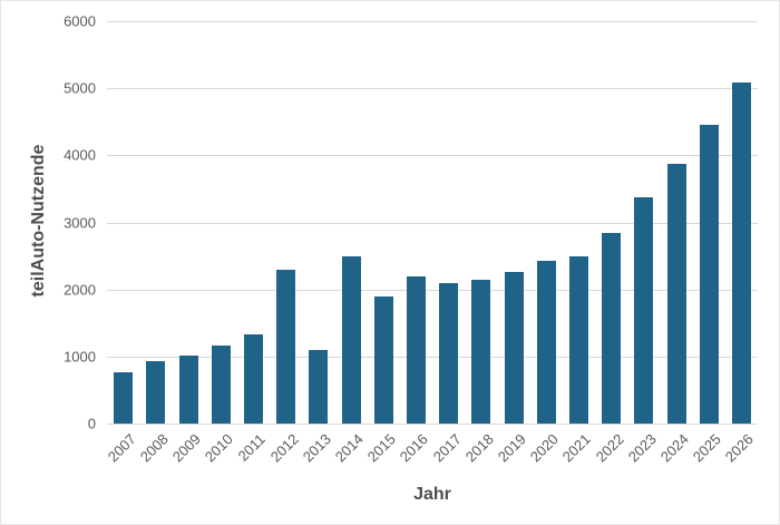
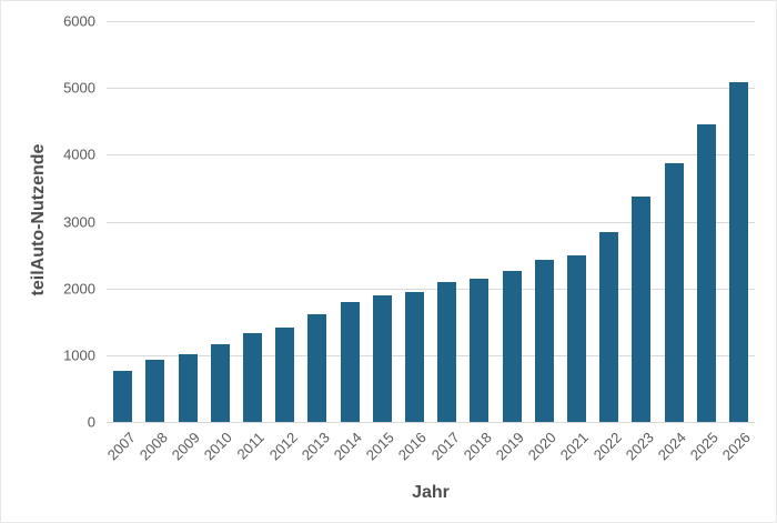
2012: 2300 -> 1400
2013: 1100 -> 1600
2014: 2500 -> 1800
2016: 2200 -> 1900
